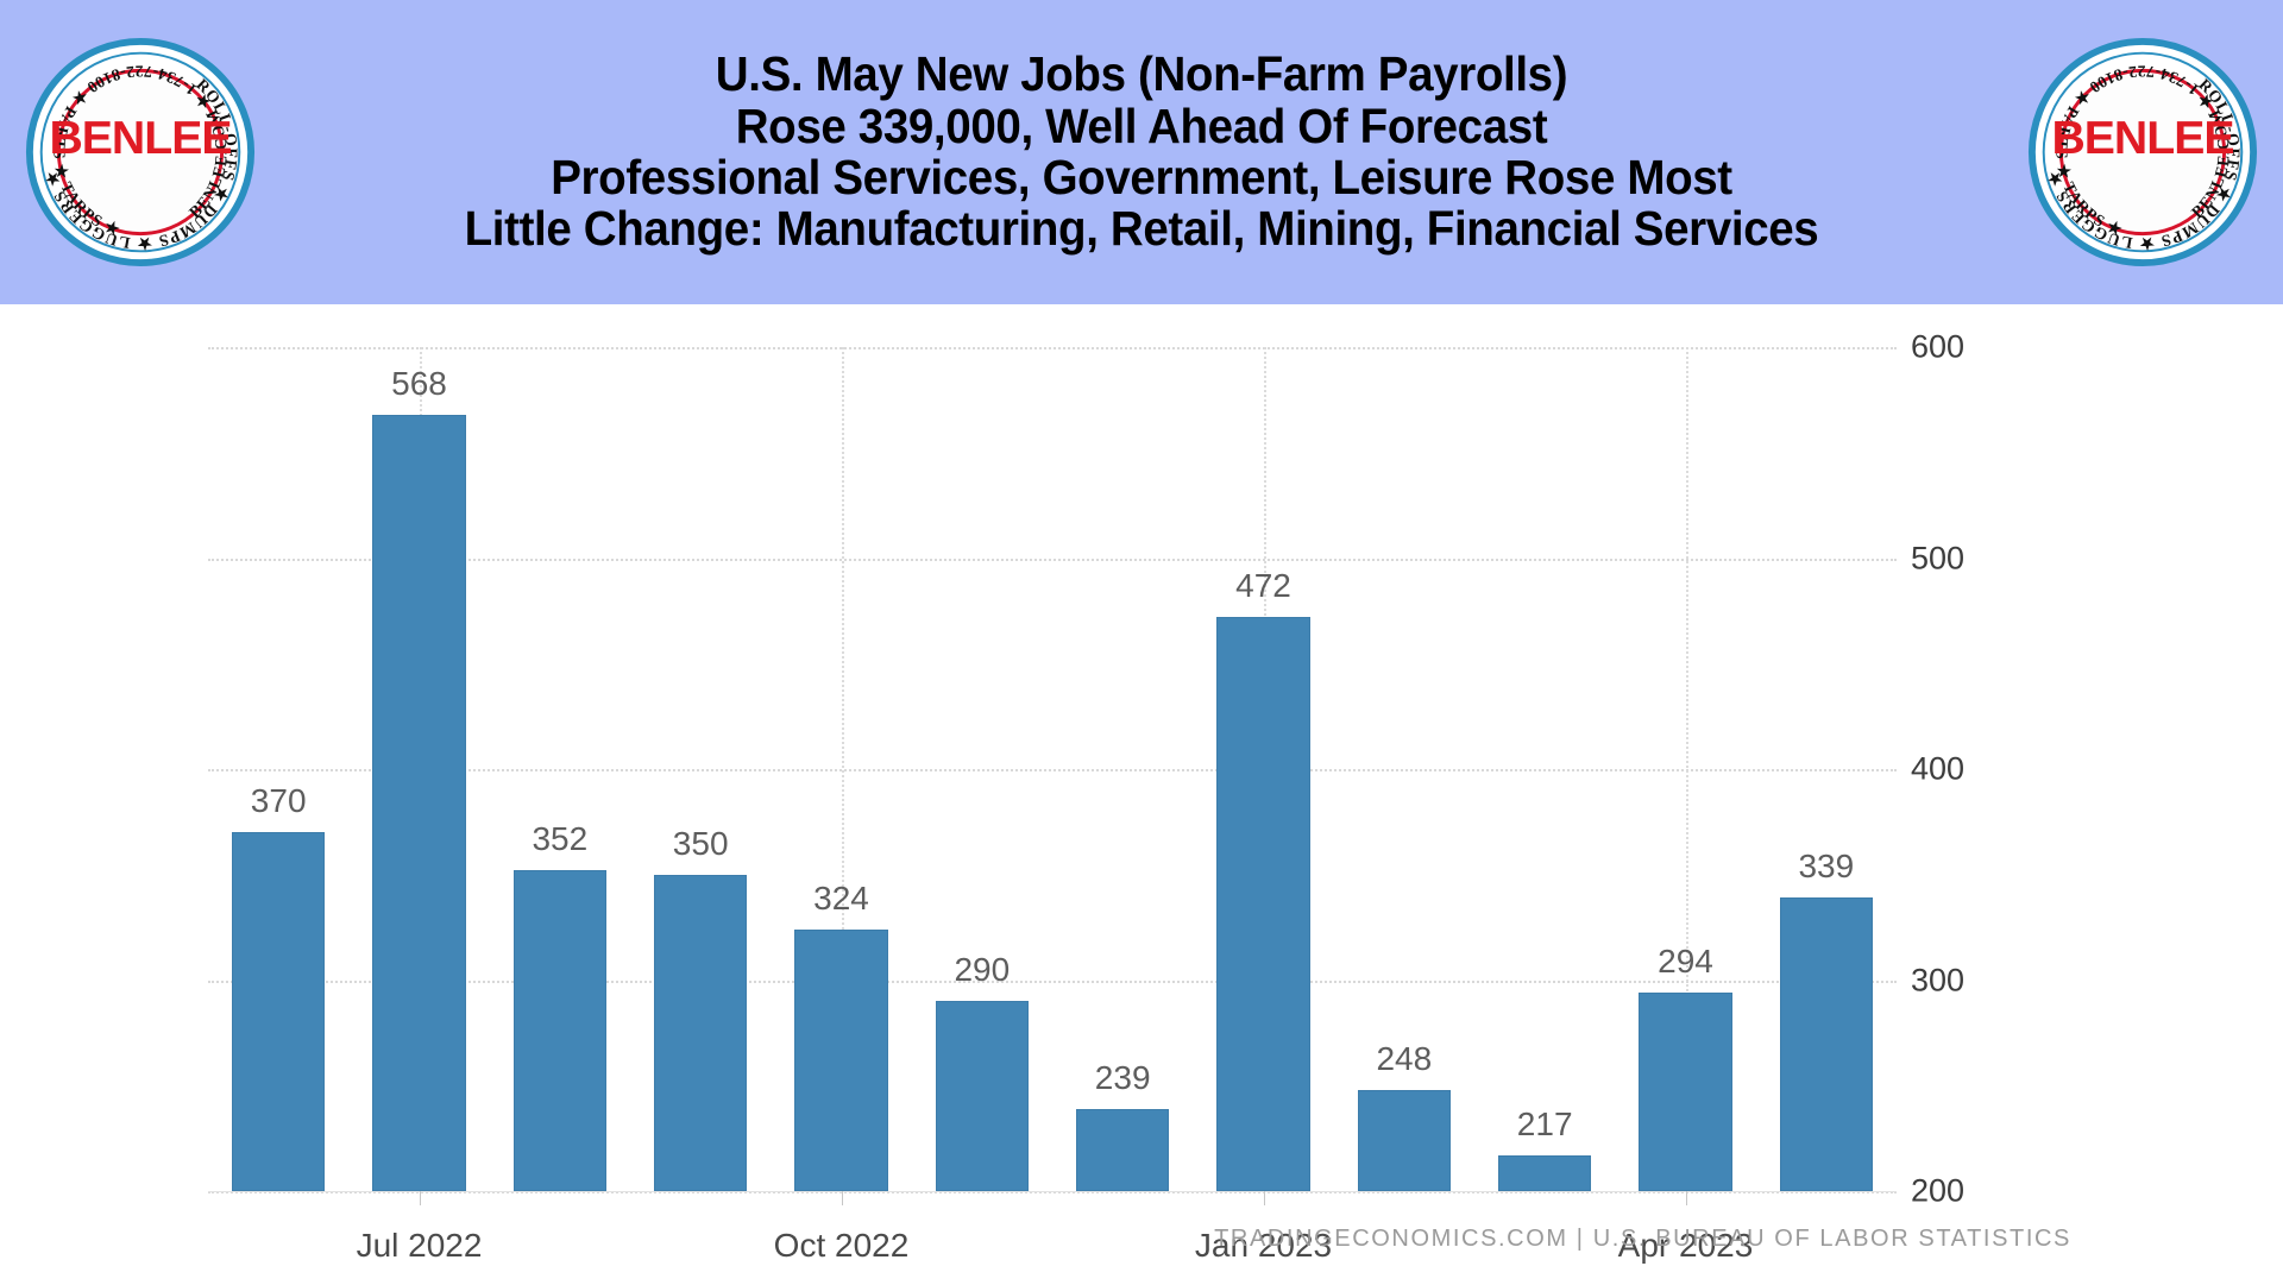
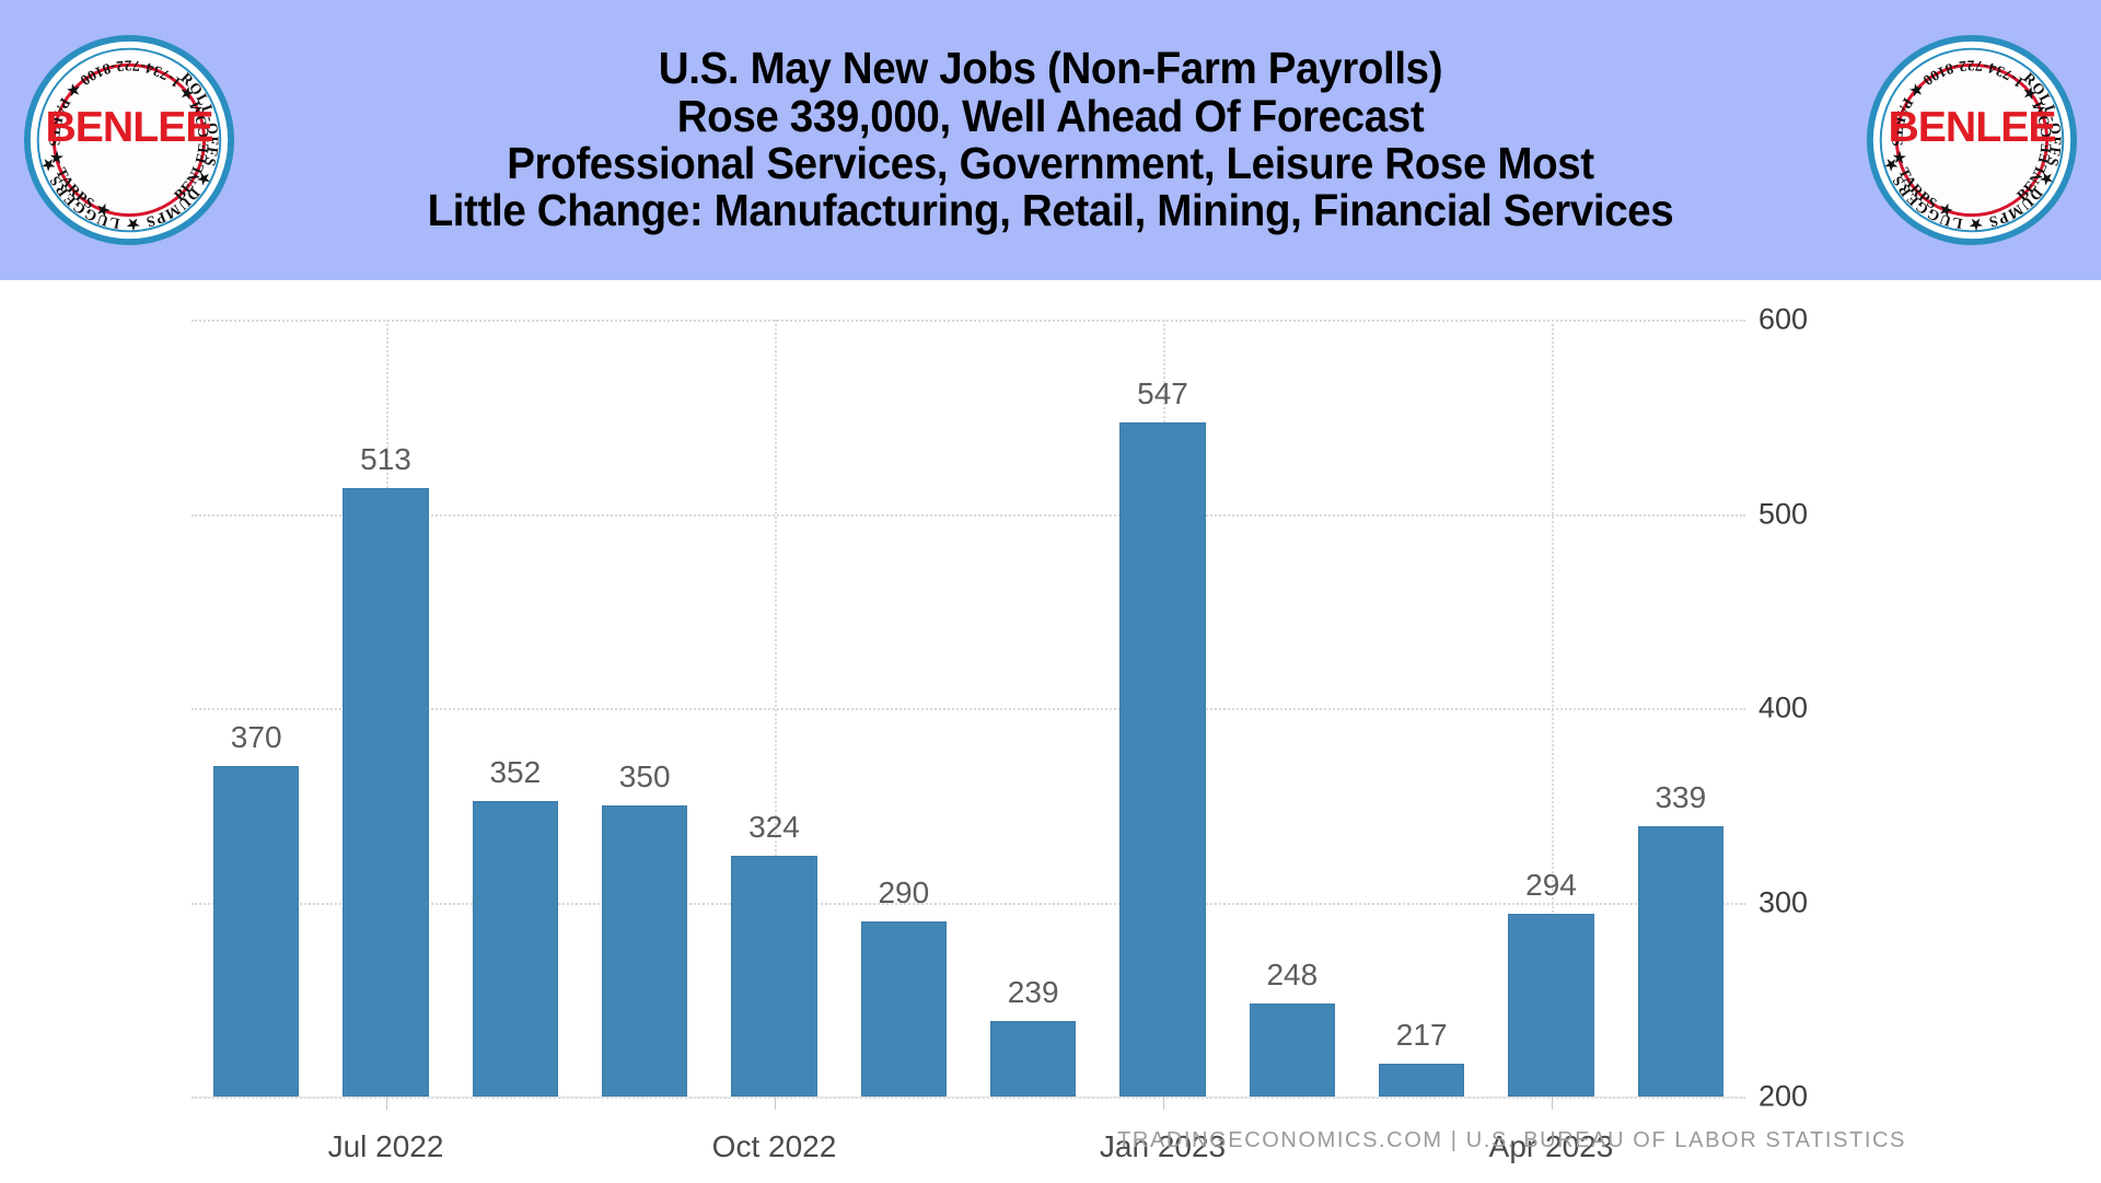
Jul 2022: 568 -> 513
Jan 2023: 472 -> 547
